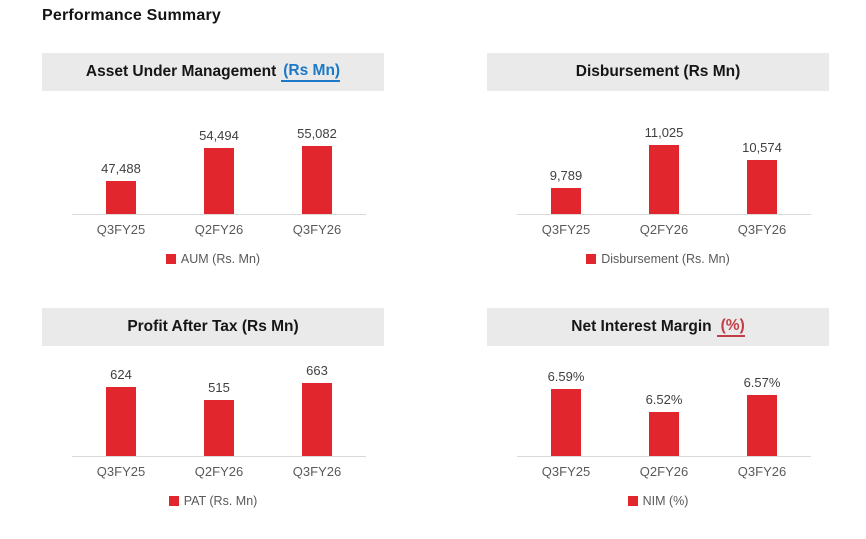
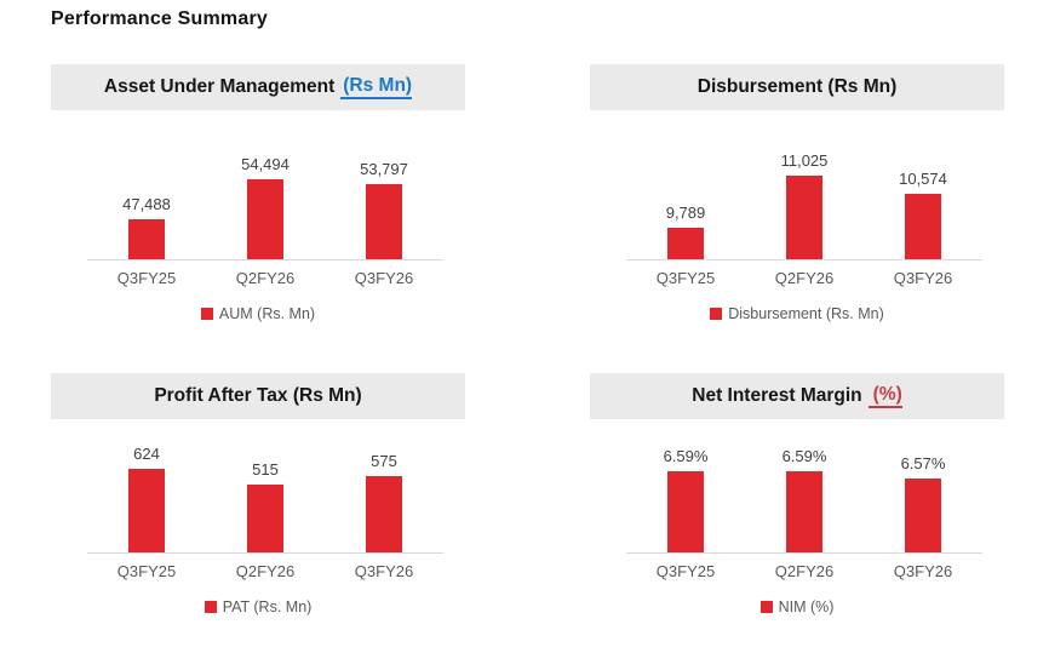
Asset Under Management (Rs Mn)/Q3FY26: 55,082 -> 53,797
Profit After Tax (Rs Mn)/Q3FY26: 663 -> 575
Net Interest Margin (%)/Q2FY26: 6.52% -> 6.59%
